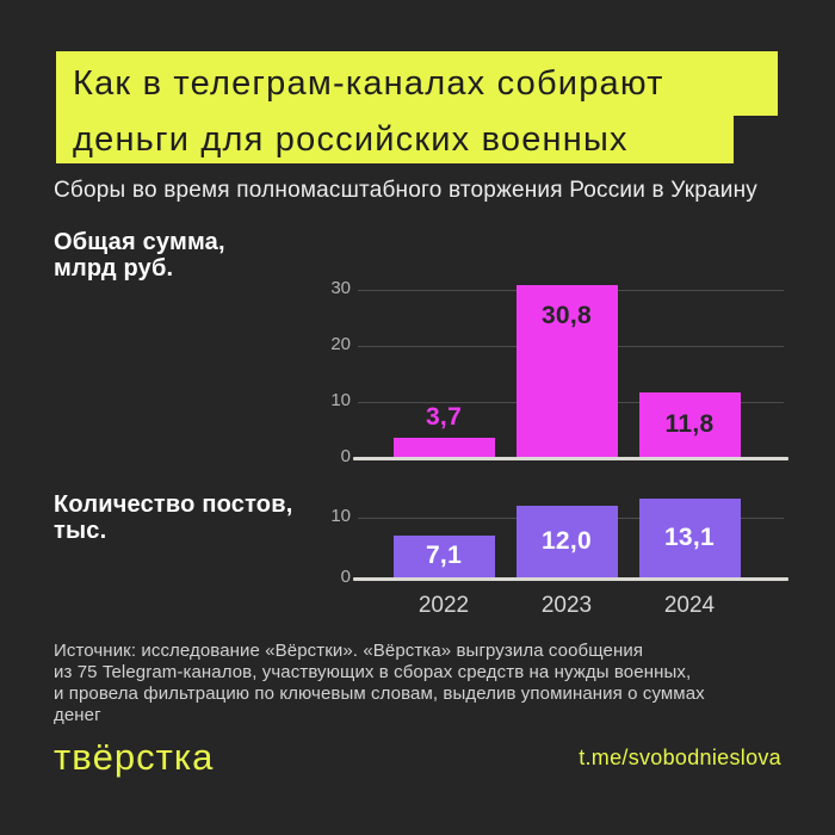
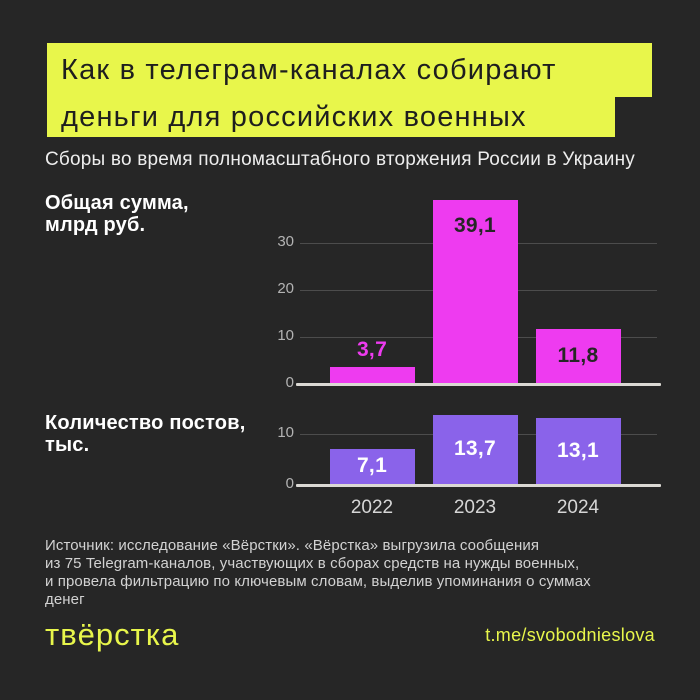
Общая сумма, млрд руб./2023: 30,8 -> 39,1
Количество постов, тыс./2023: 12,0 -> 13,7
